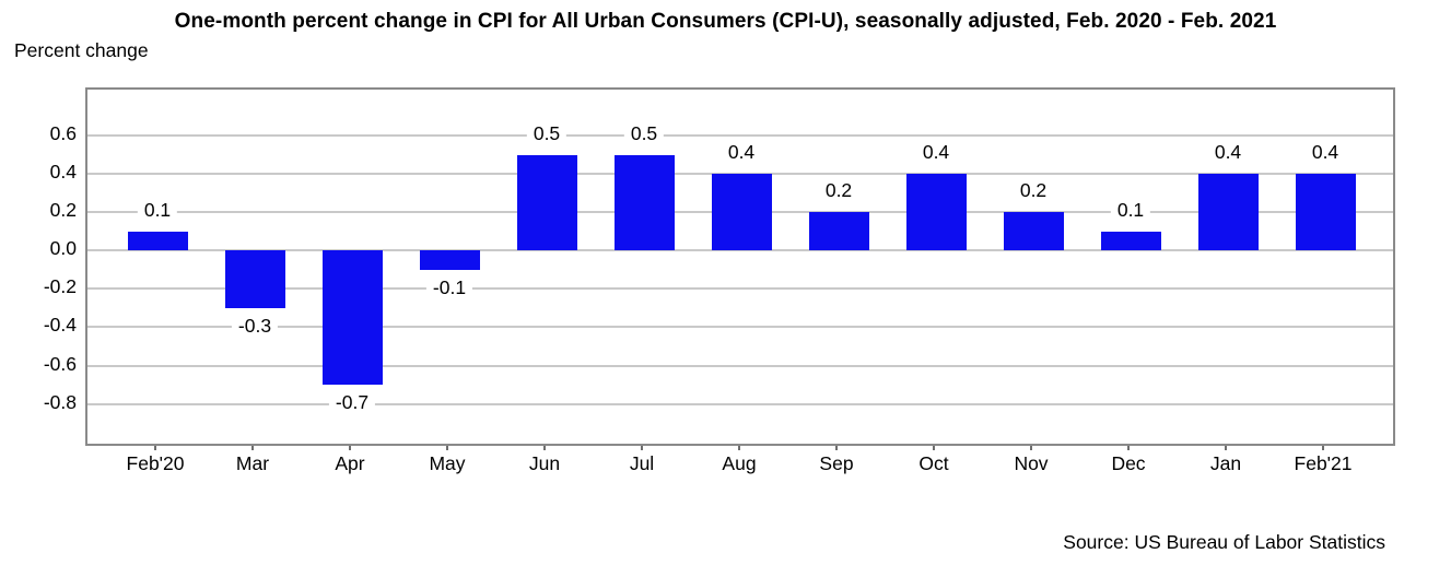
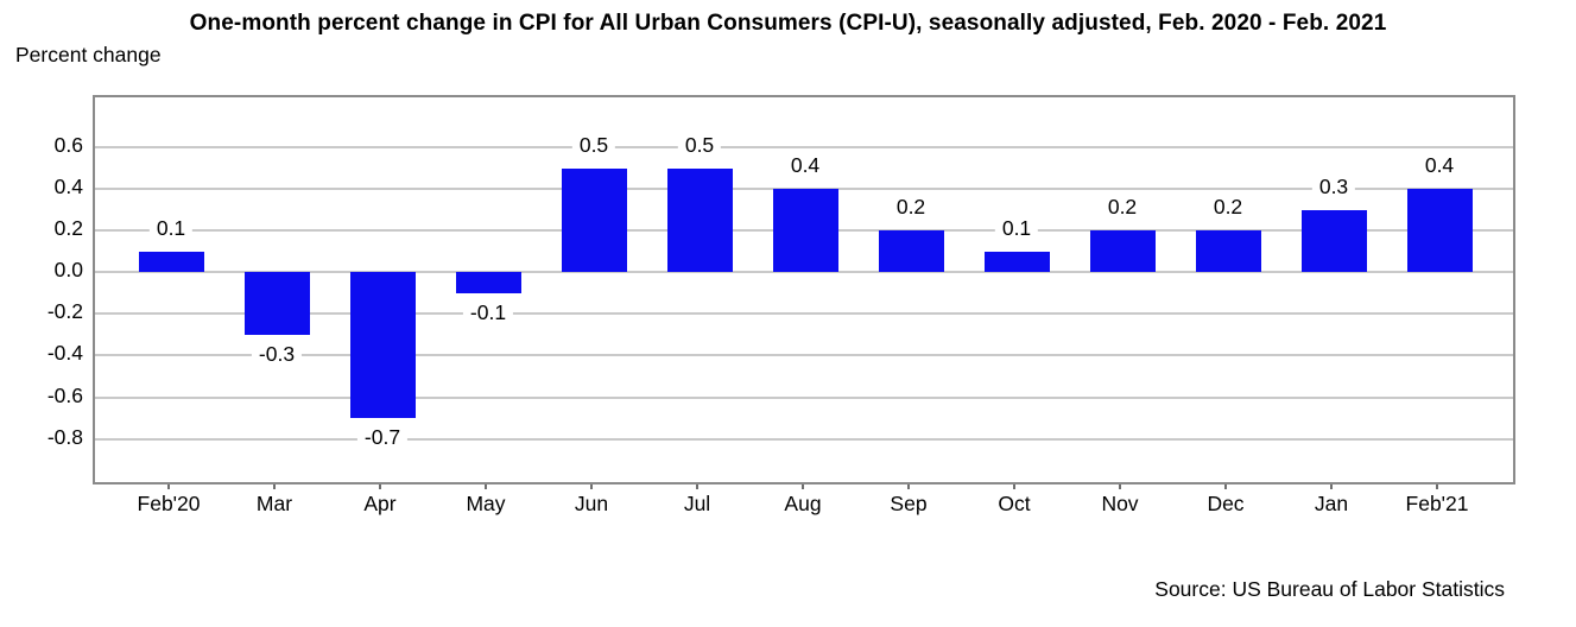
Oct: 0.4 -> 0.1
Dec: 0.1 -> 0.2
Jan: 0.4 -> 0.3
